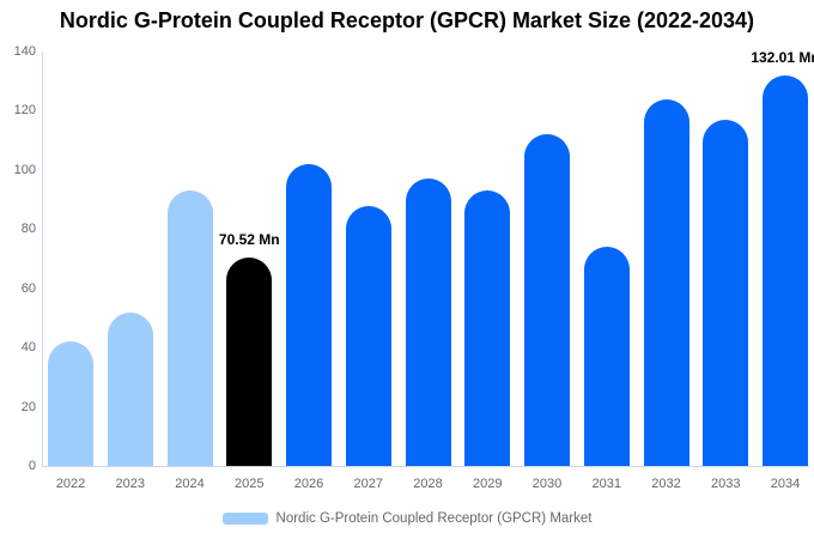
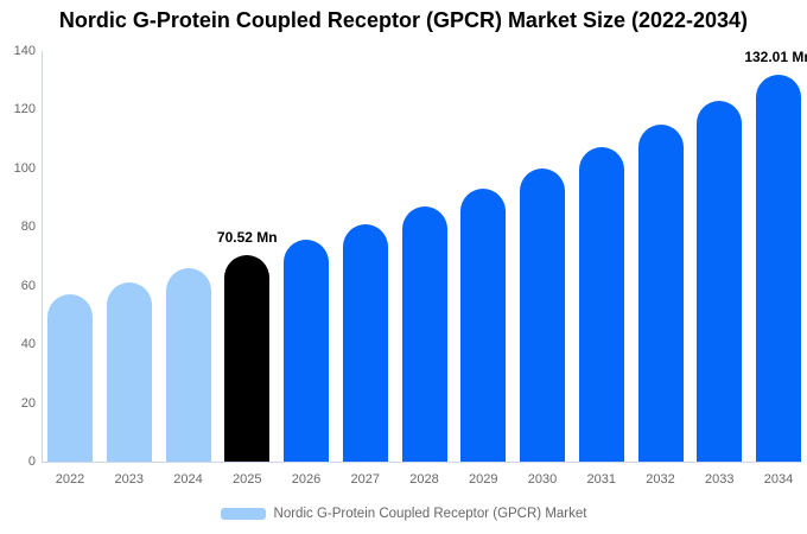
2022: 42 -> 57
2023: 52 -> 61
2024: 93 -> 66
2026: 102 -> 76
2027: 88 -> 81
2028: 97 -> 87
2030: 112 -> 100
2031: 74 -> 107
2032: 124 -> 115
2033: 117 -> 123
